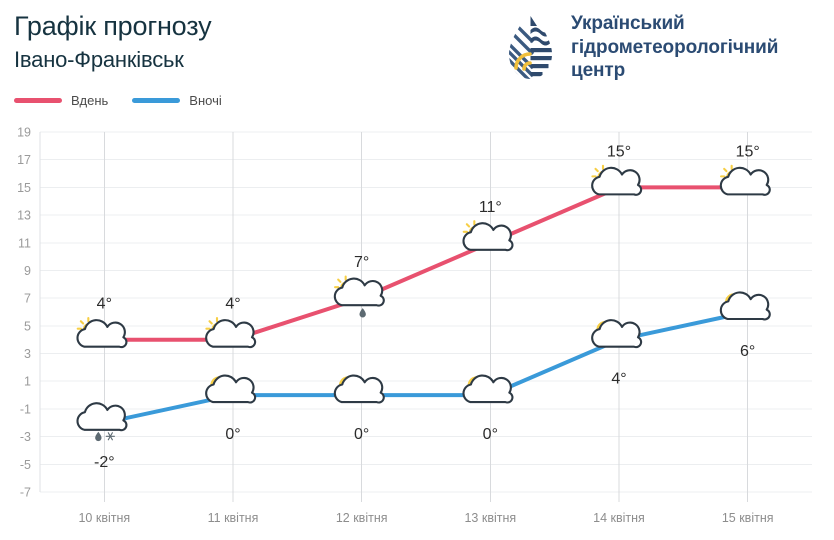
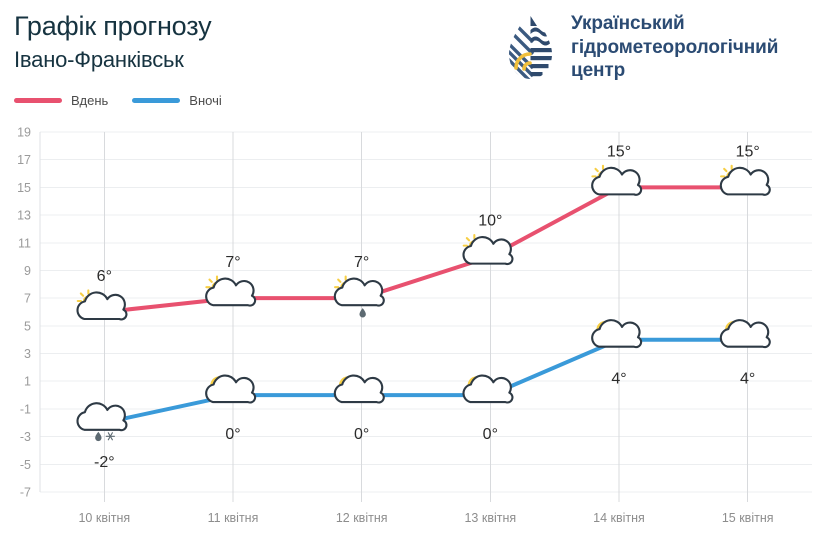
Вдень/10 квітня: 4° -> 6°
Вдень/11 квітня: 4° -> 7°
Вдень/13 квітня: 11° -> 10°
Вночі/15 квітня: 6° -> 4°
